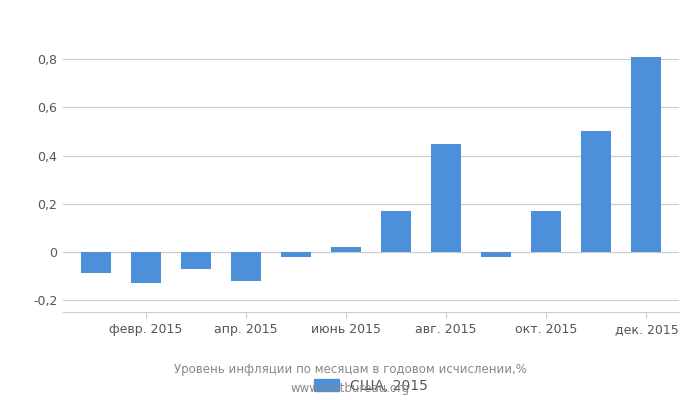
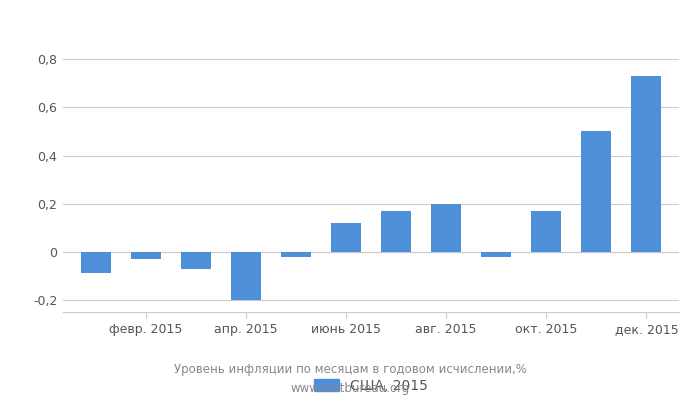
февр. 2015: -0,13 -> -0,03
апр. 2015: -0,12 -> -0,20
июнь 2015: 0,02 -> 0,12
авг. 2015: 0,45 -> 0,20
дек. 2015: 0,81 -> 0,73
